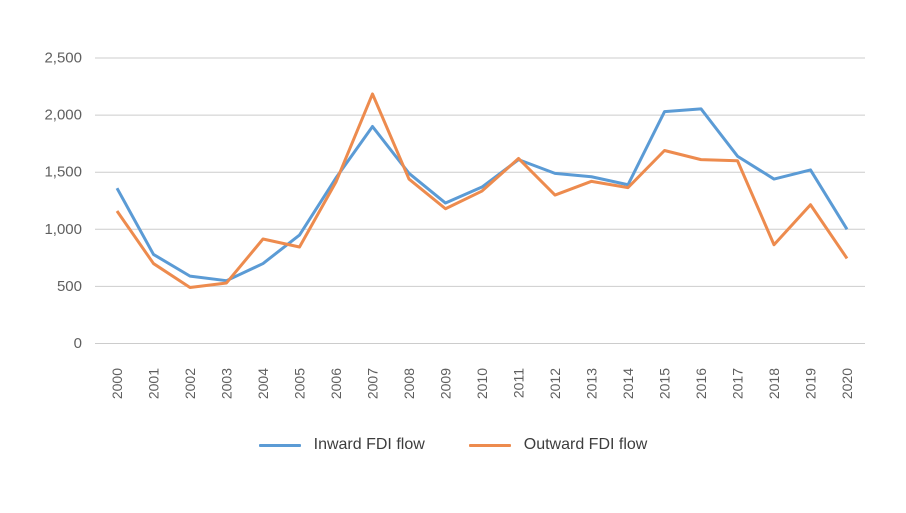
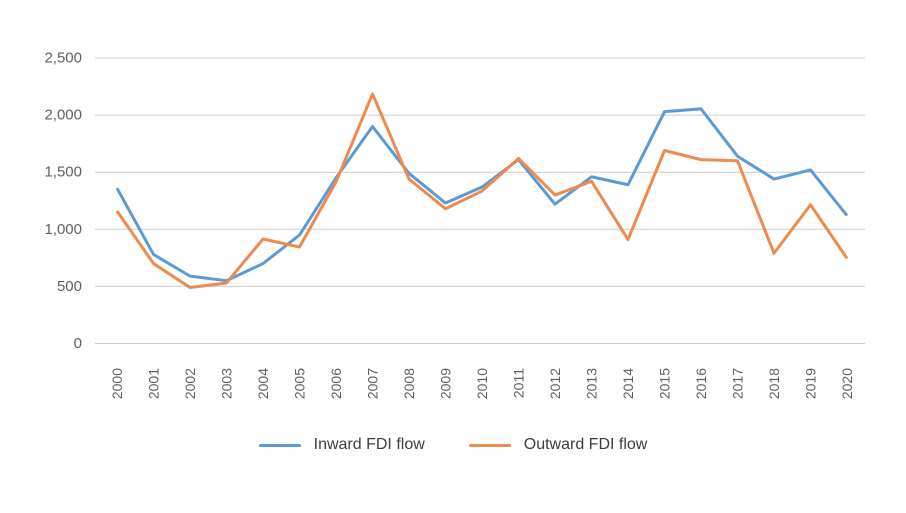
Inward FDI flow/2012: 1490 -> 1220
Outward FDI flow/2014: 1360 -> 910
Outward FDI flow/2018: 860 -> 790
Inward FDI flow/2020: 1000 -> 1120
